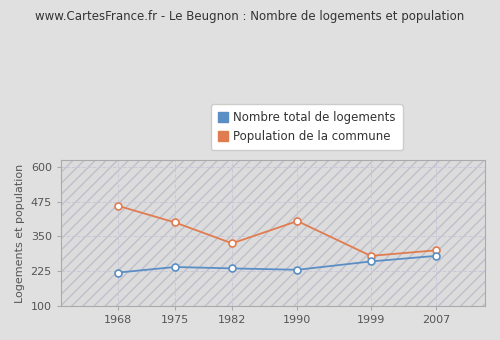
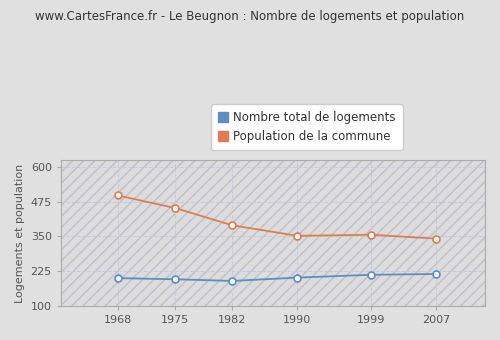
Nombre total de logements/1968: 220 -> 200
Population de la commune/1968: 460 -> 497
Nombre total de logements/1975: 240 -> 196
Population de la commune/1975: 400 -> 452
Nombre total de logements/1982: 235 -> 190
Population de la commune/1982: 325 -> 390
Nombre total de logements/1990: 230 -> 202
Population de la commune/1990: 405 -> 352
Nombre total de logements/1999: 260 -> 212
Population de la commune/1999: 280 -> 356
Nombre total de logements/2007: 280 -> 215
Population de la commune/2007: 300 -> 342
